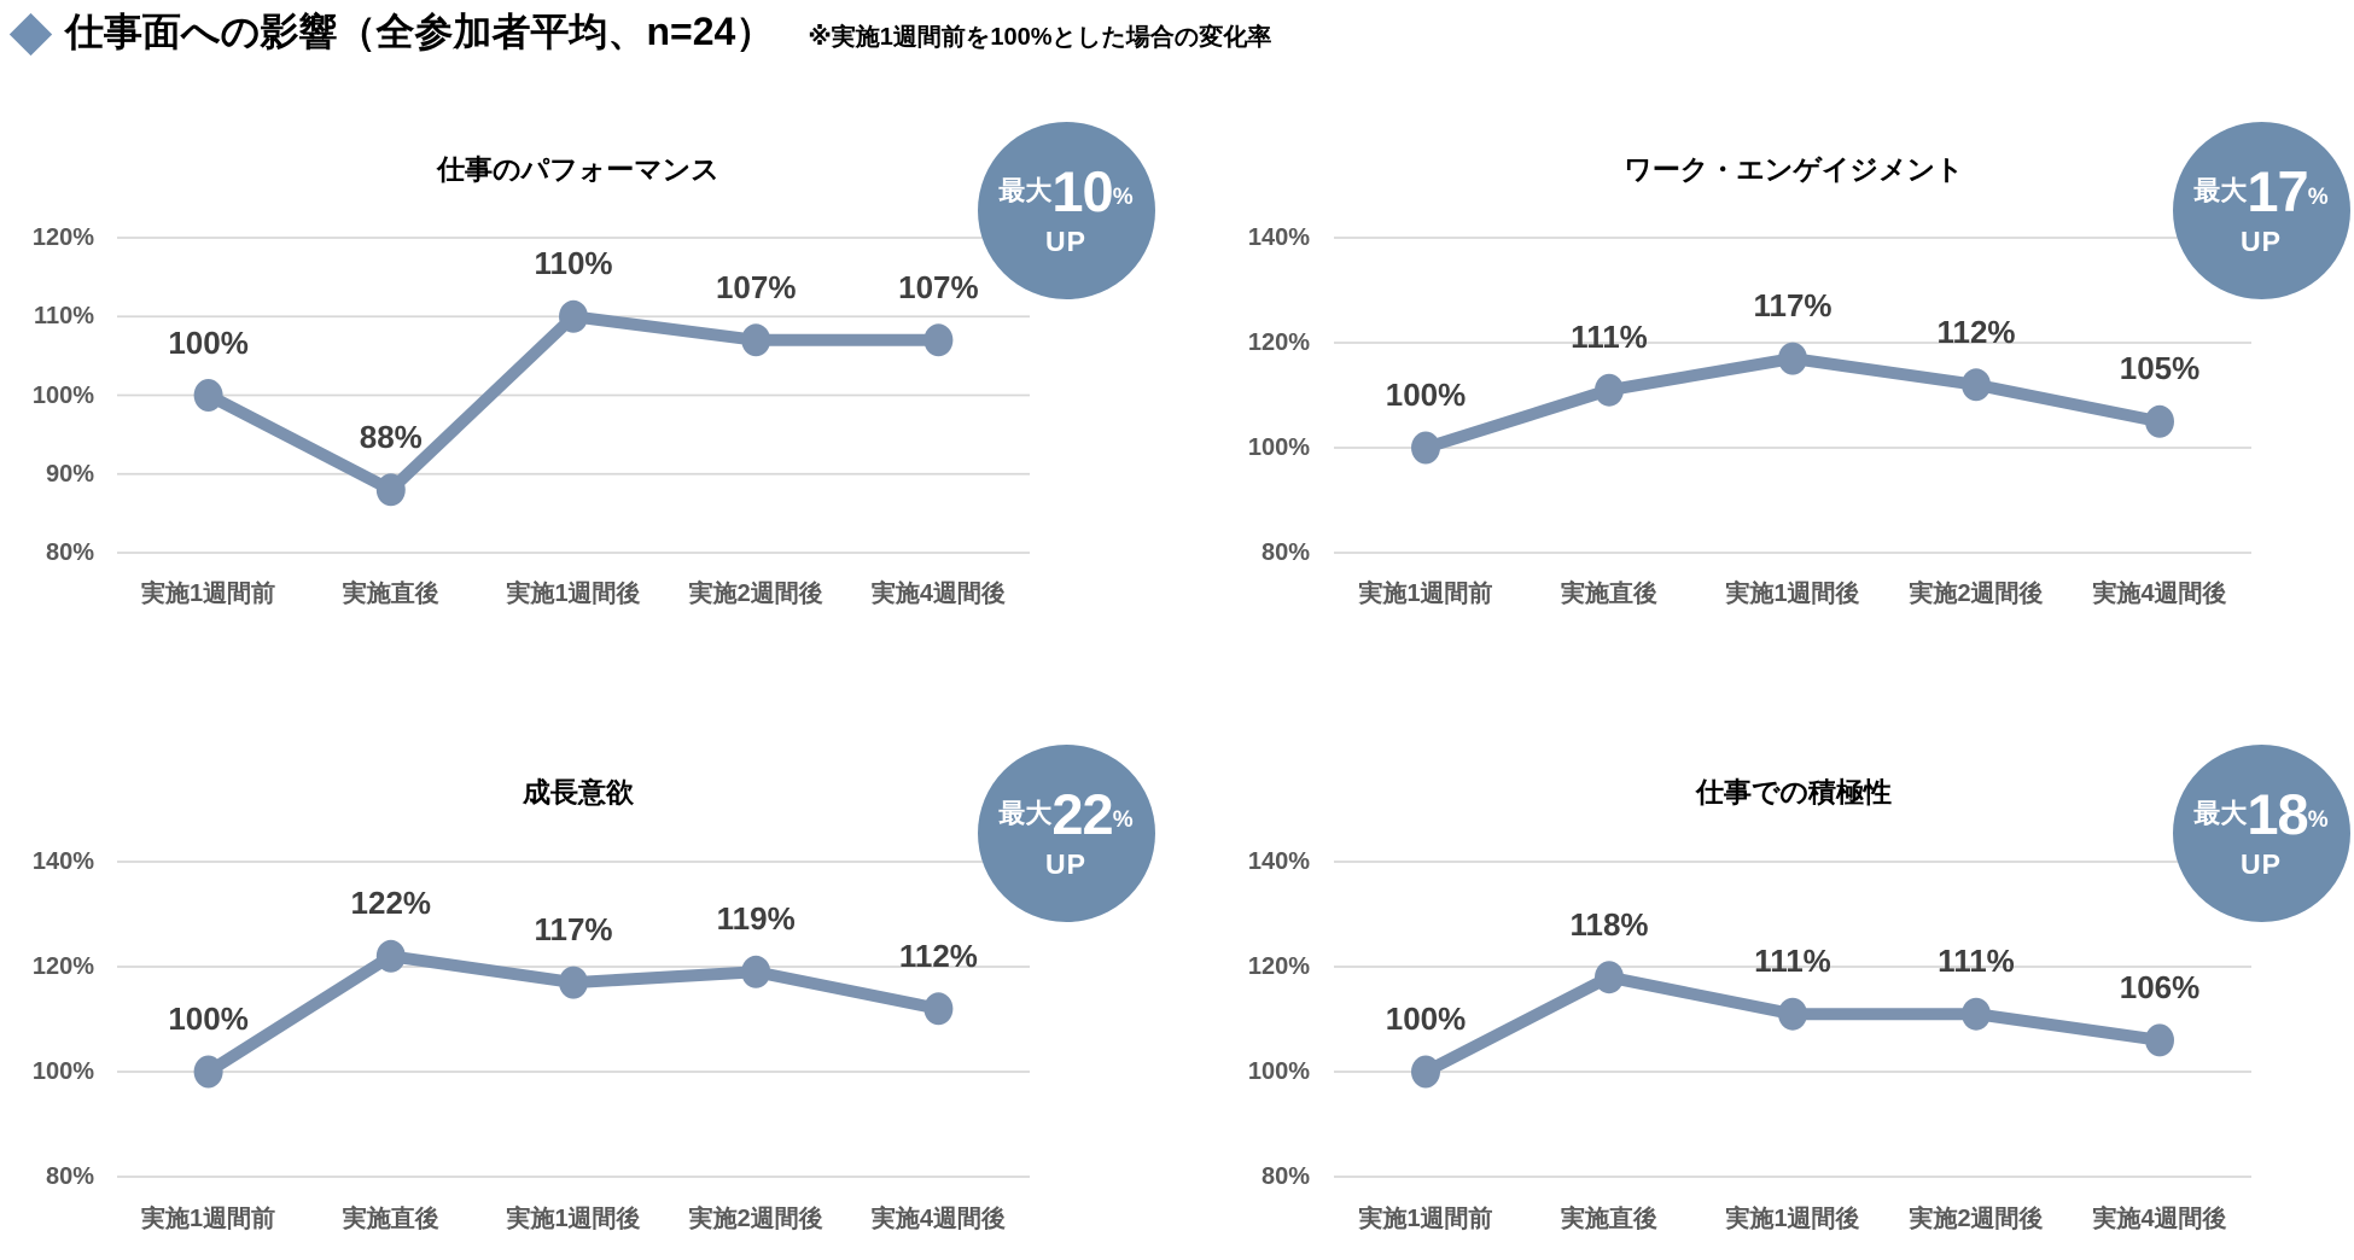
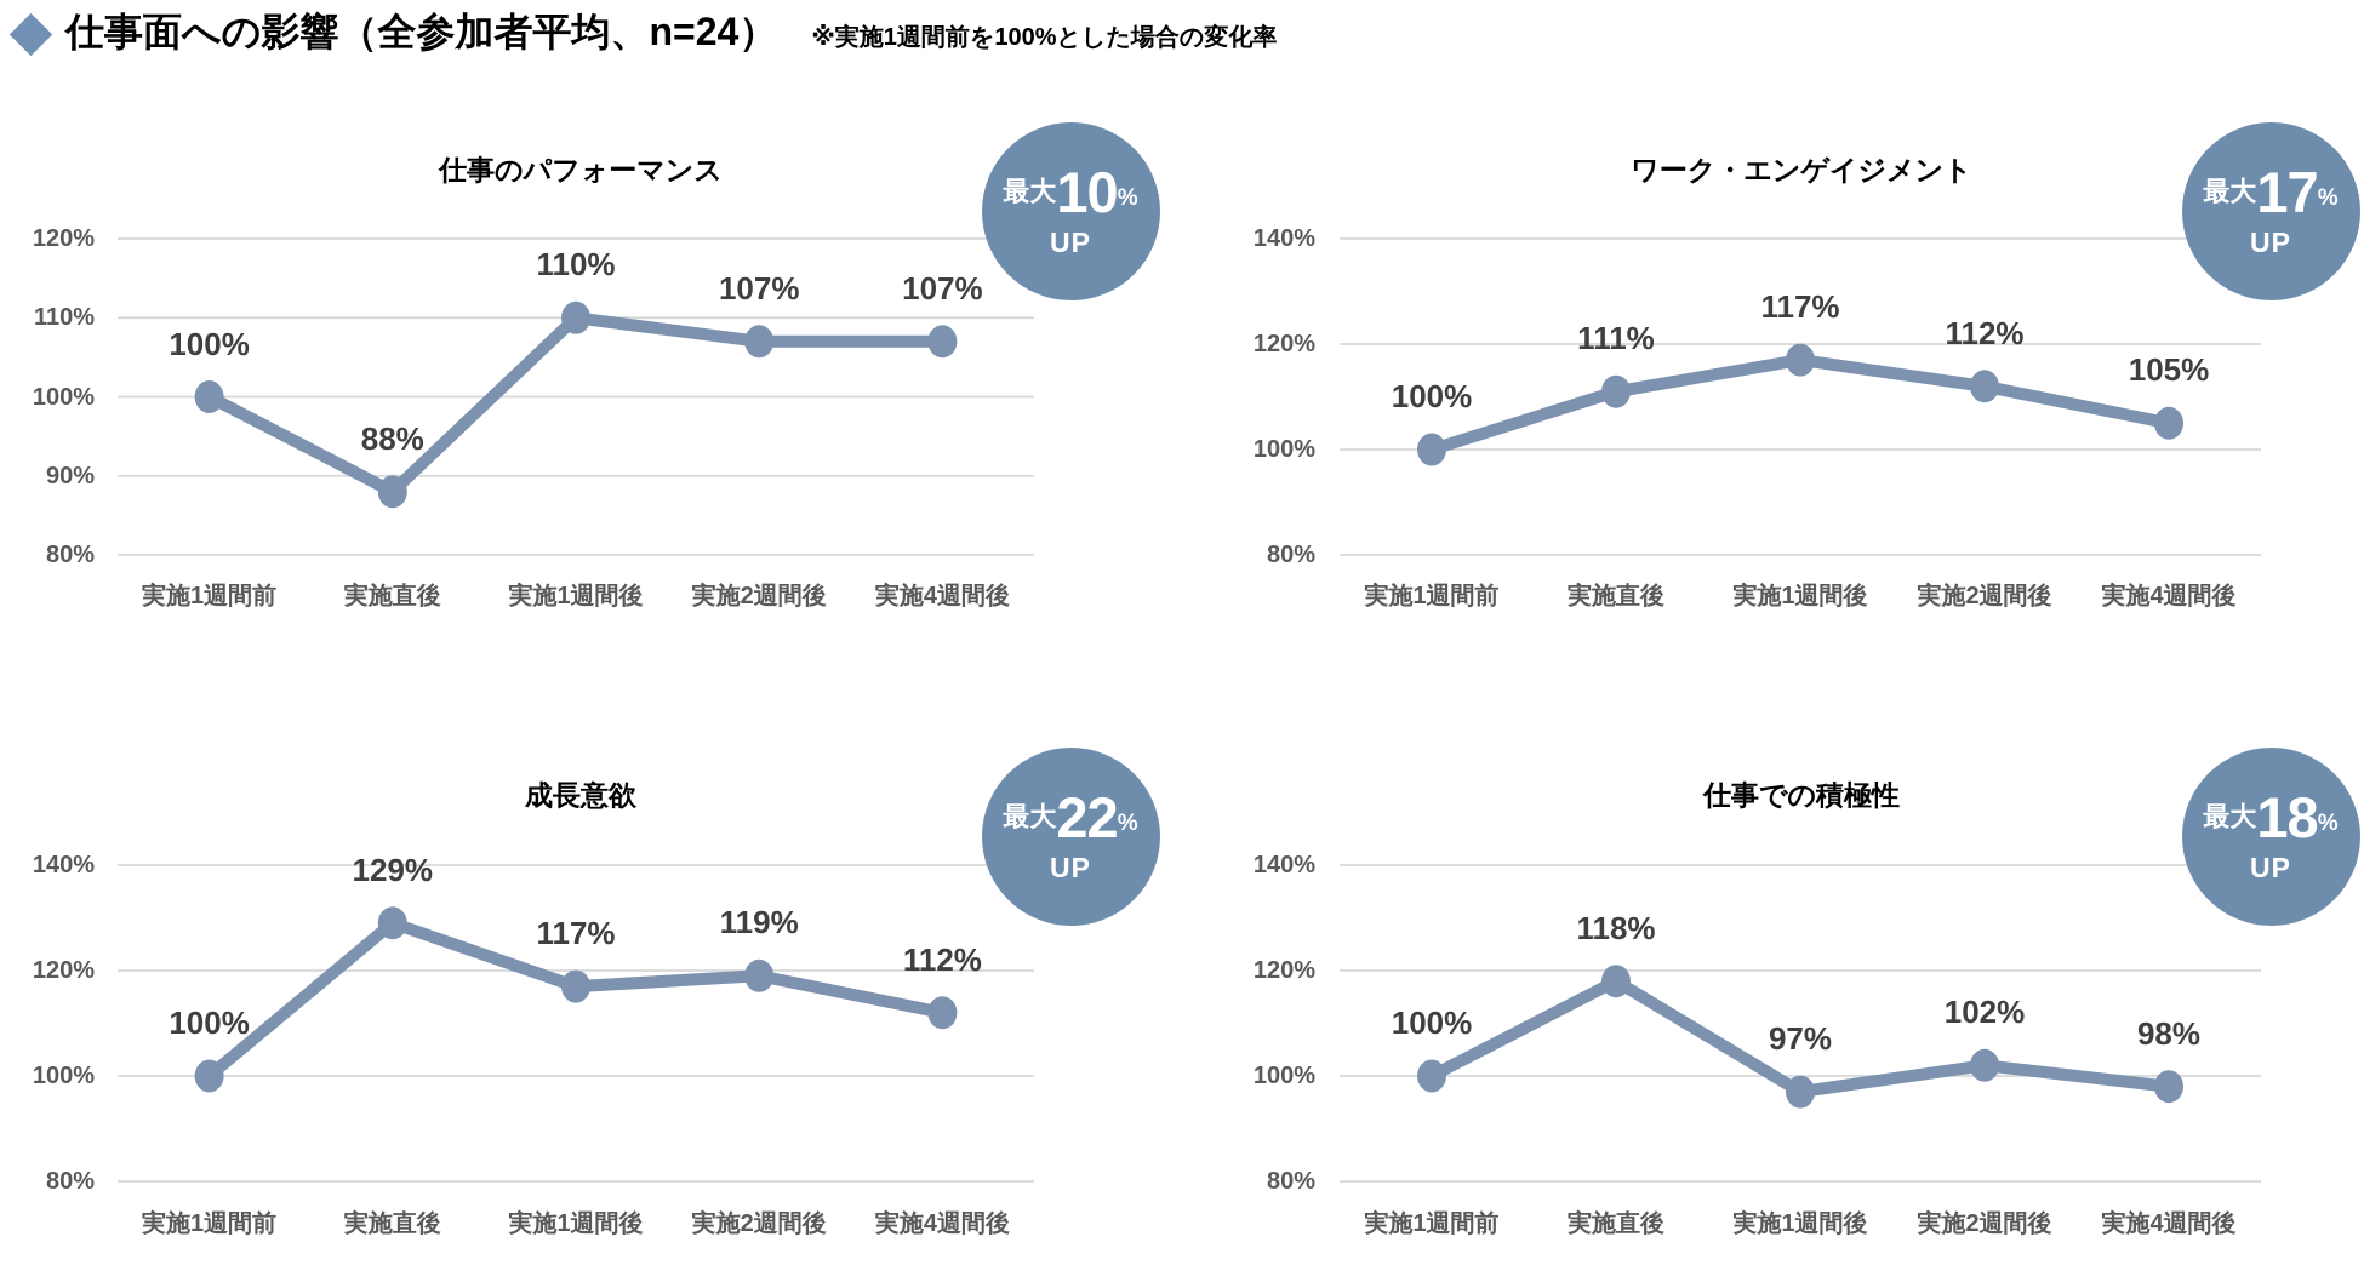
成長意欲/実施直後: 122% -> 129%
仕事での積極性/実施1週間後: 111% -> 97%
仕事での積極性/実施2週間後: 111% -> 102%
仕事での積極性/実施4週間後: 106% -> 98%
